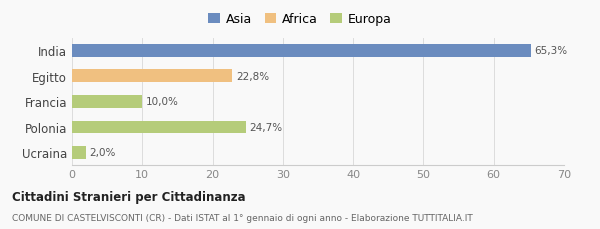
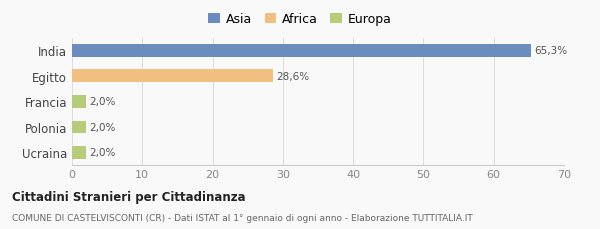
Egitto: 22,8% -> 28,6%
Francia: 10,0% -> 2,0%
Polonia: 24,7% -> 2,0%
